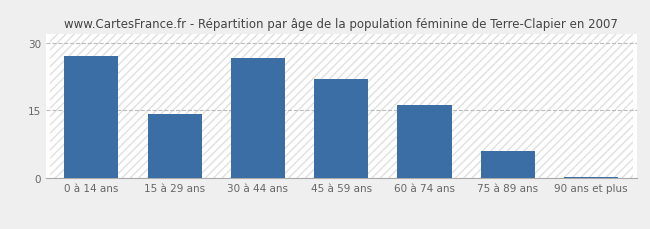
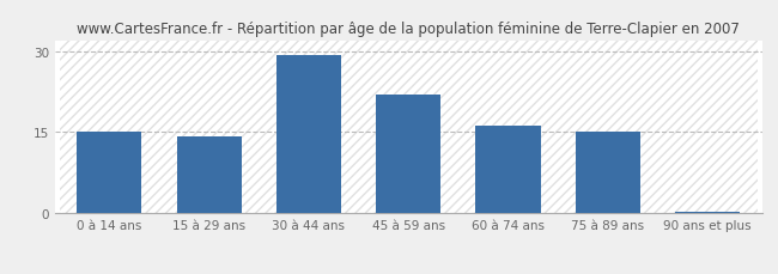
0 à 14 ans: 27.0 -> 15.0
30 à 44 ans: 26.5 -> 29.3
75 à 89 ans: 6.0 -> 15.0
